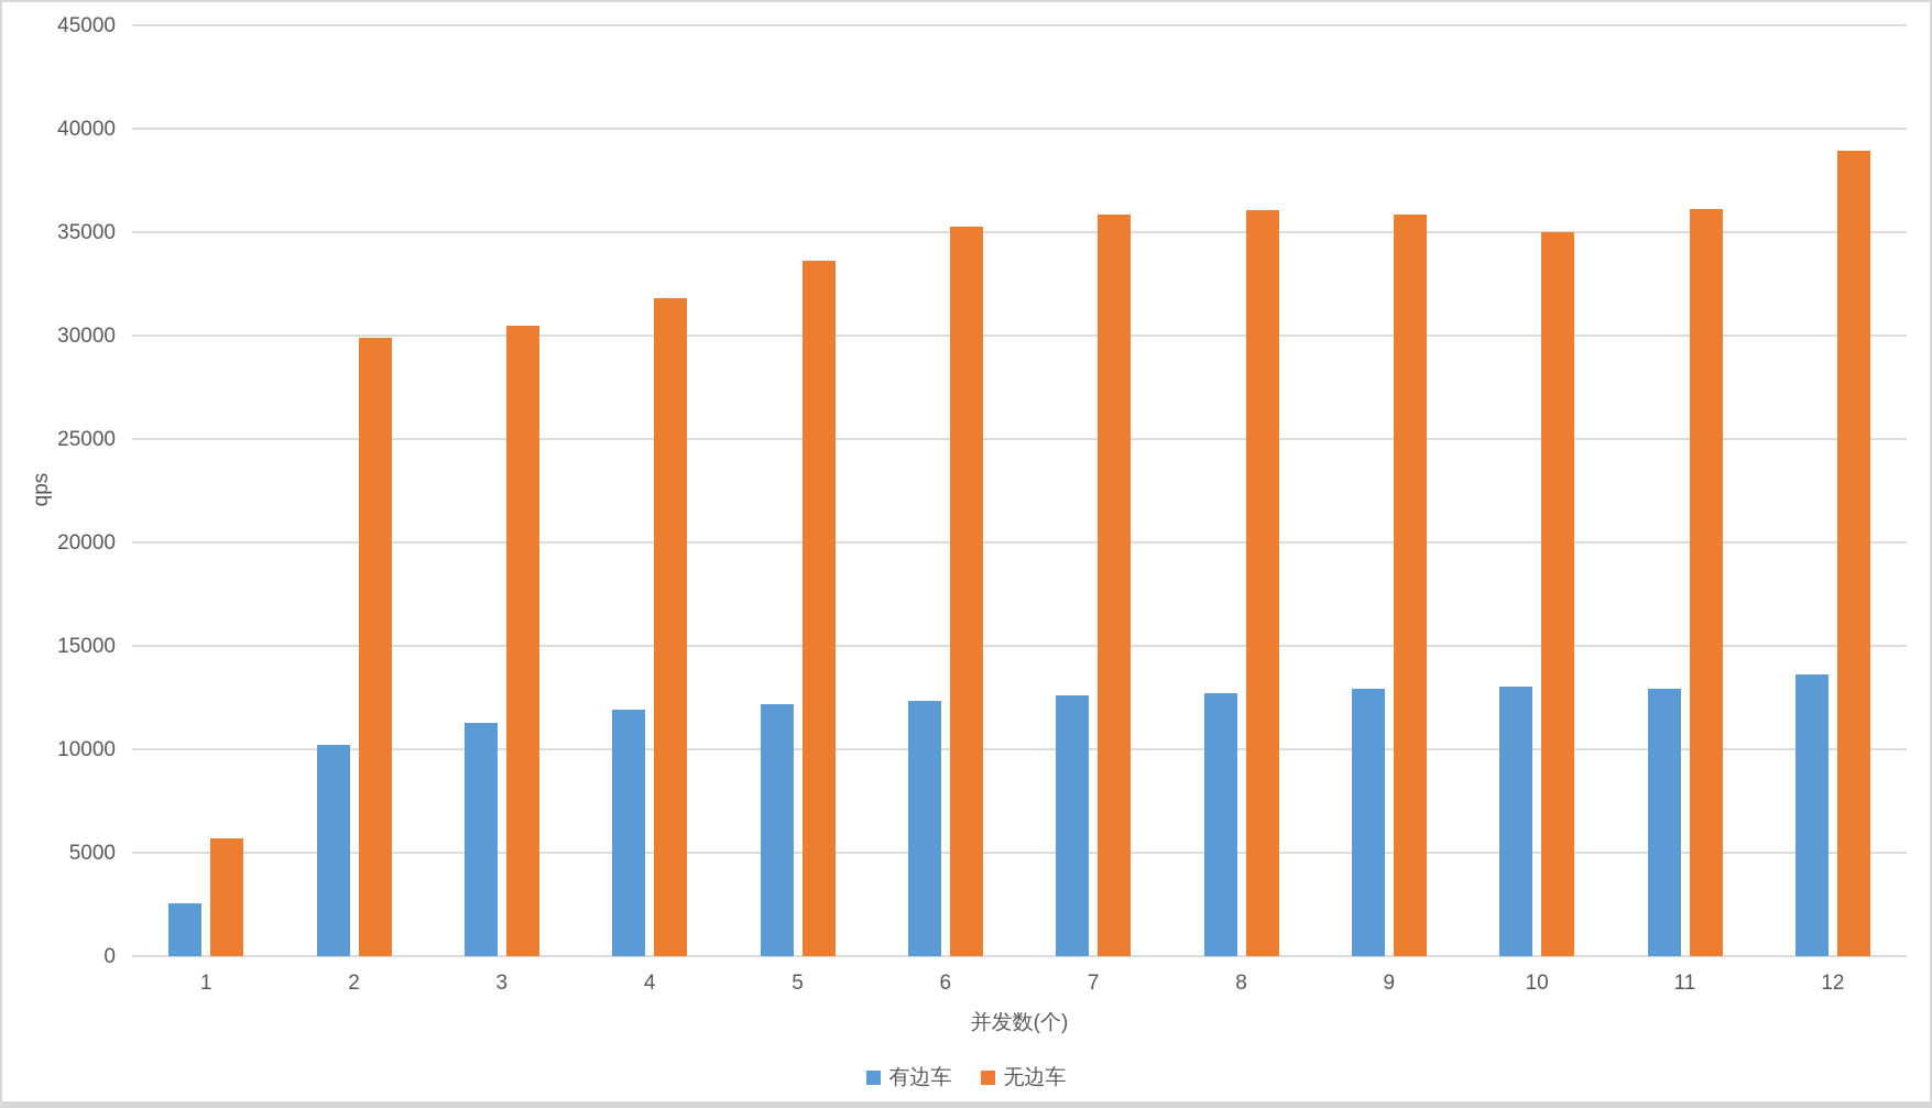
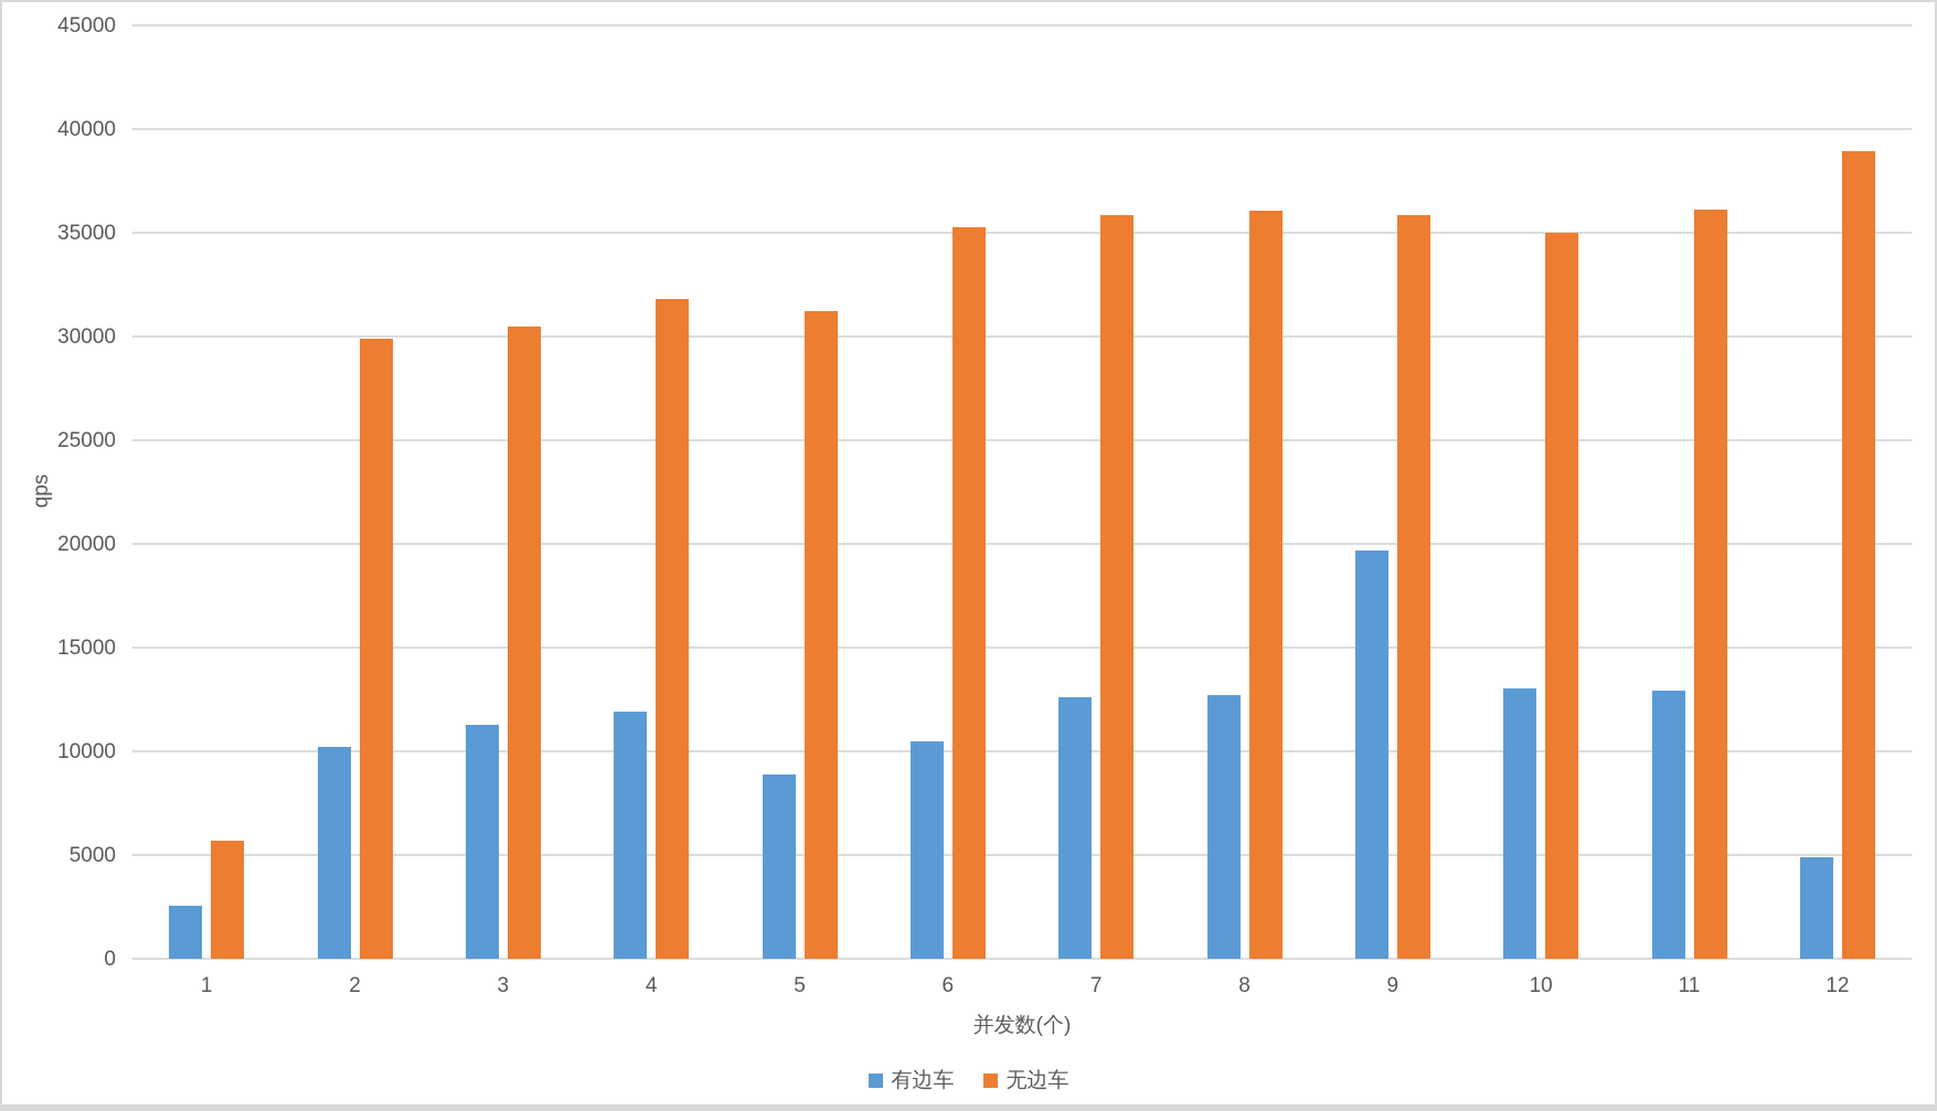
有边车/5: 12200 -> 8900
无边车/5: 33600 -> 31200
有边车/6: 12400 -> 10500
有边车/9: 13000 -> 19700
有边车/12: 13600 -> 4900
